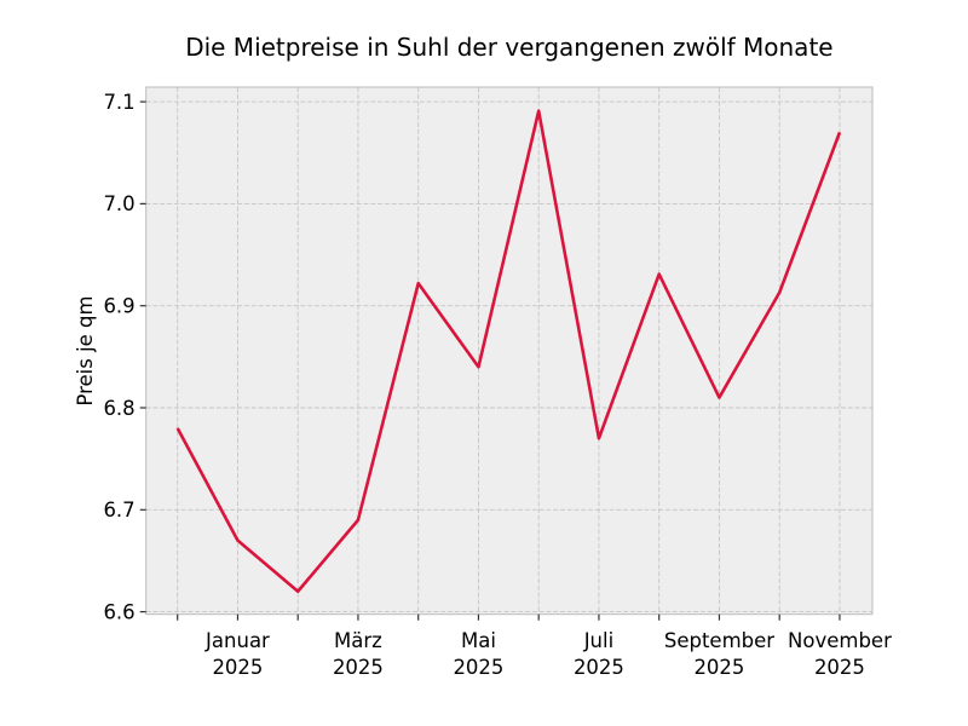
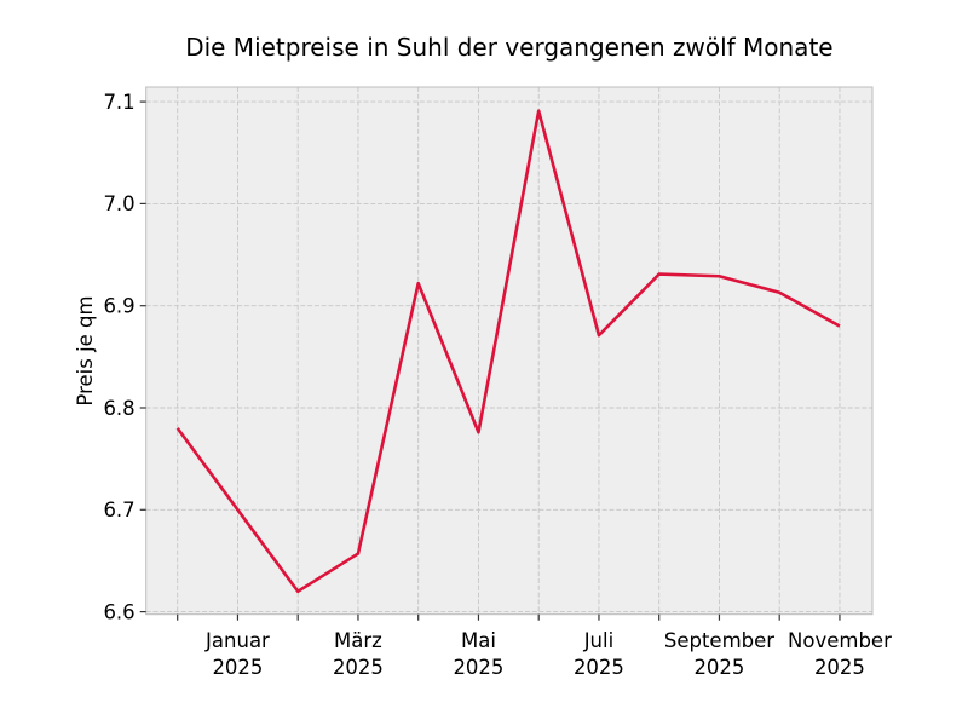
Januar 2025: 6.67 -> 6.70
März 2025: 6.69 -> 6.66
Mai 2025: 6.84 -> 6.78
Juli 2025: 6.77 -> 6.87
September 2025: 6.81 -> 6.93
November 2025: 7.07 -> 6.88
